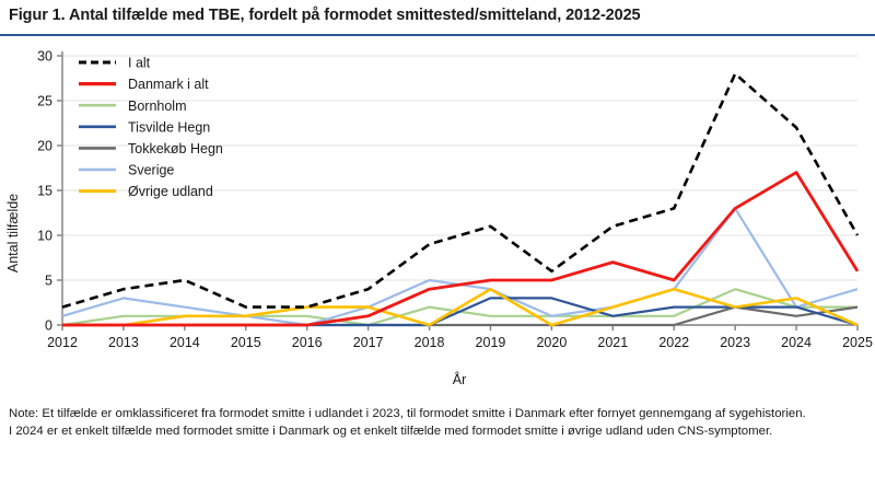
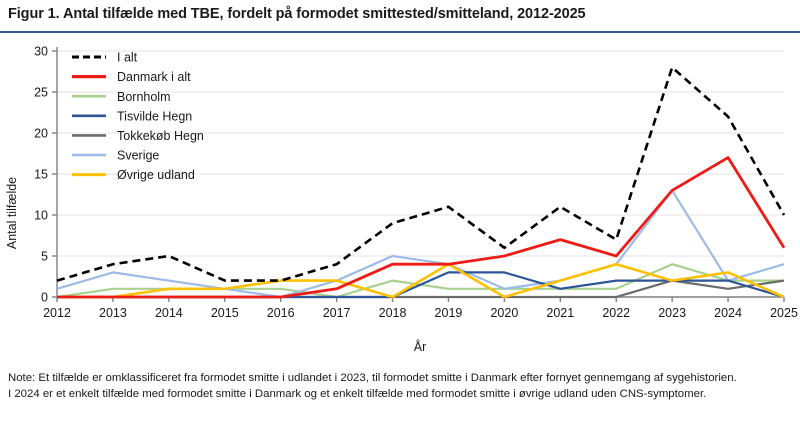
Danmark i alt/2019: 5 -> 4
I alt/2022: 13 -> 7
